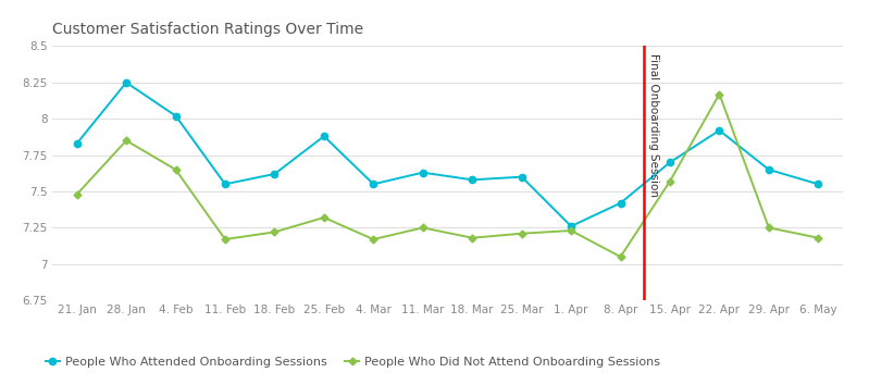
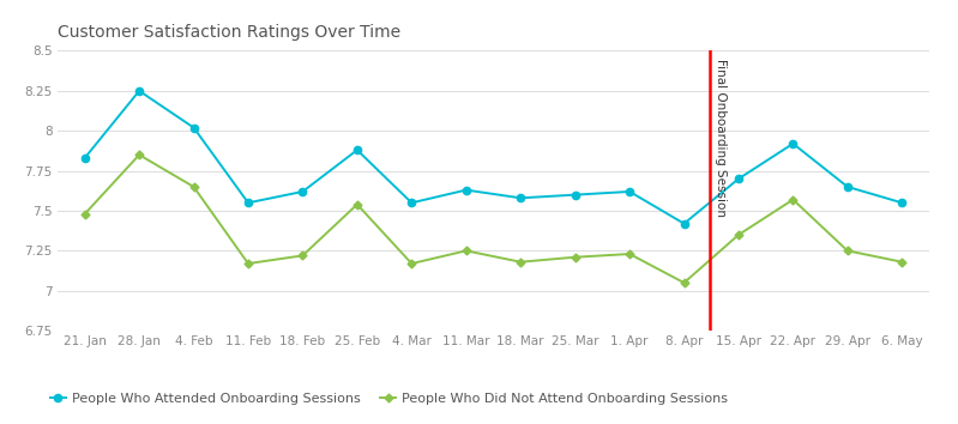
People Who Did Not Attend Onboarding Sessions/25. Feb: 7.32 -> 7.54
People Who Attended Onboarding Sessions/1. Apr: 7.26 -> 7.62
People Who Did Not Attend Onboarding Sessions/15. Apr: 7.57 -> 7.35
People Who Did Not Attend Onboarding Sessions/22. Apr: 8.17 -> 7.57
